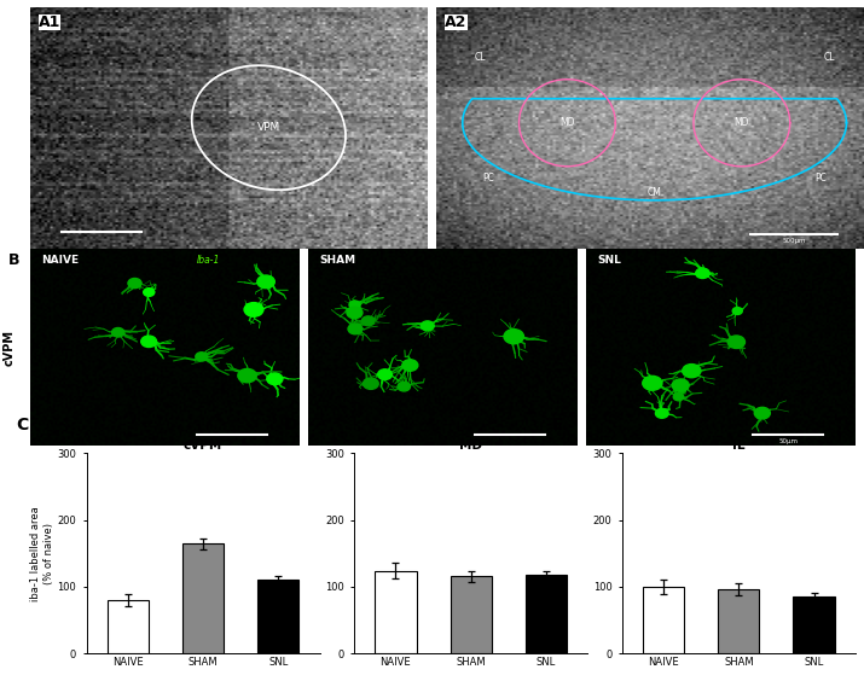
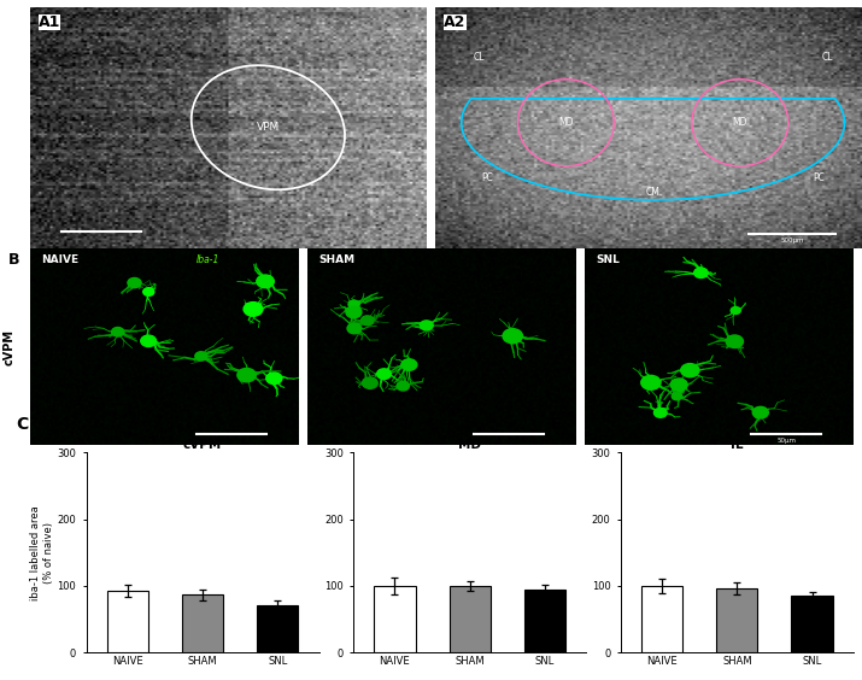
cVPM/NAIVE: 80 -> 93
cVPM/SHAM: 164 -> 87
cVPM/SNL: 110 -> 72
MD/NAIVE: 124 -> 100
MD/SHAM: 116 -> 100
MD/SNL: 118 -> 95
